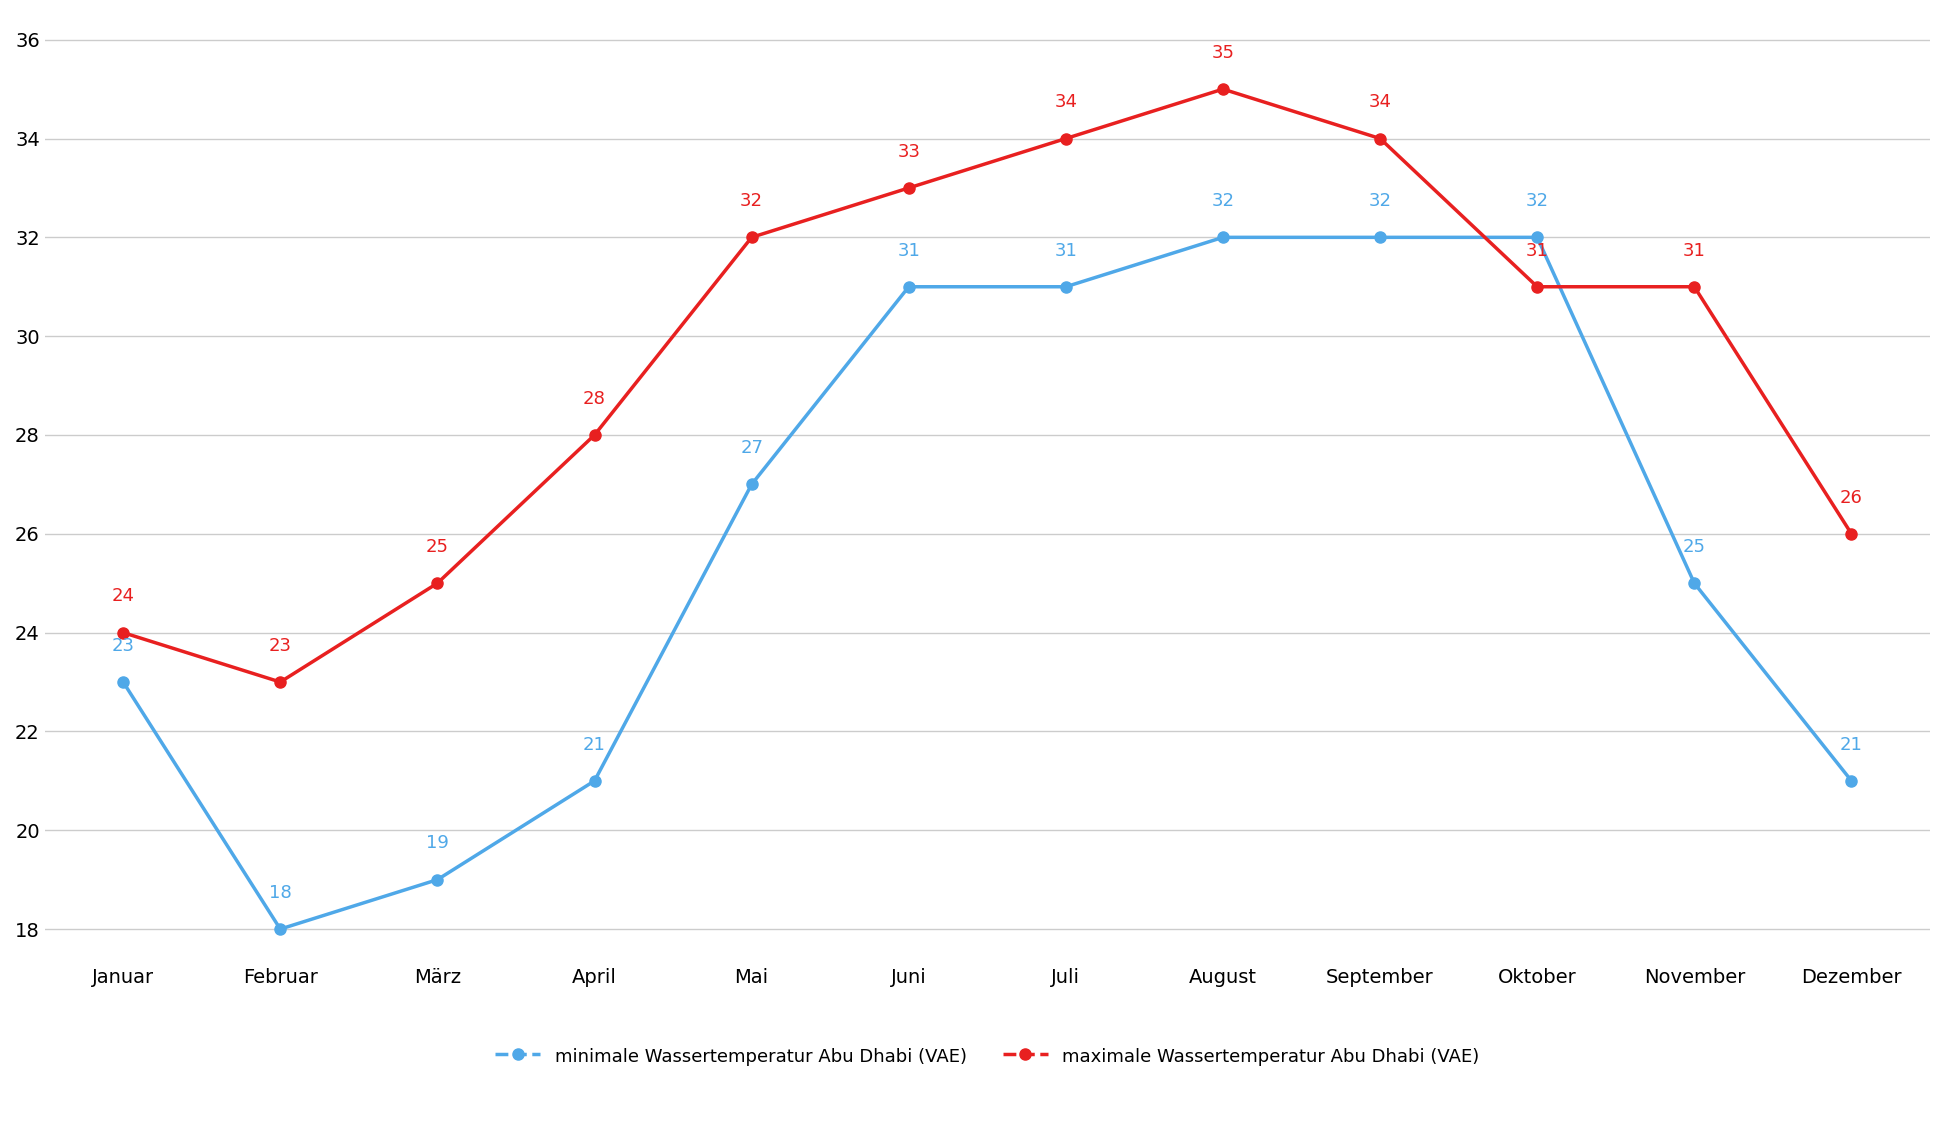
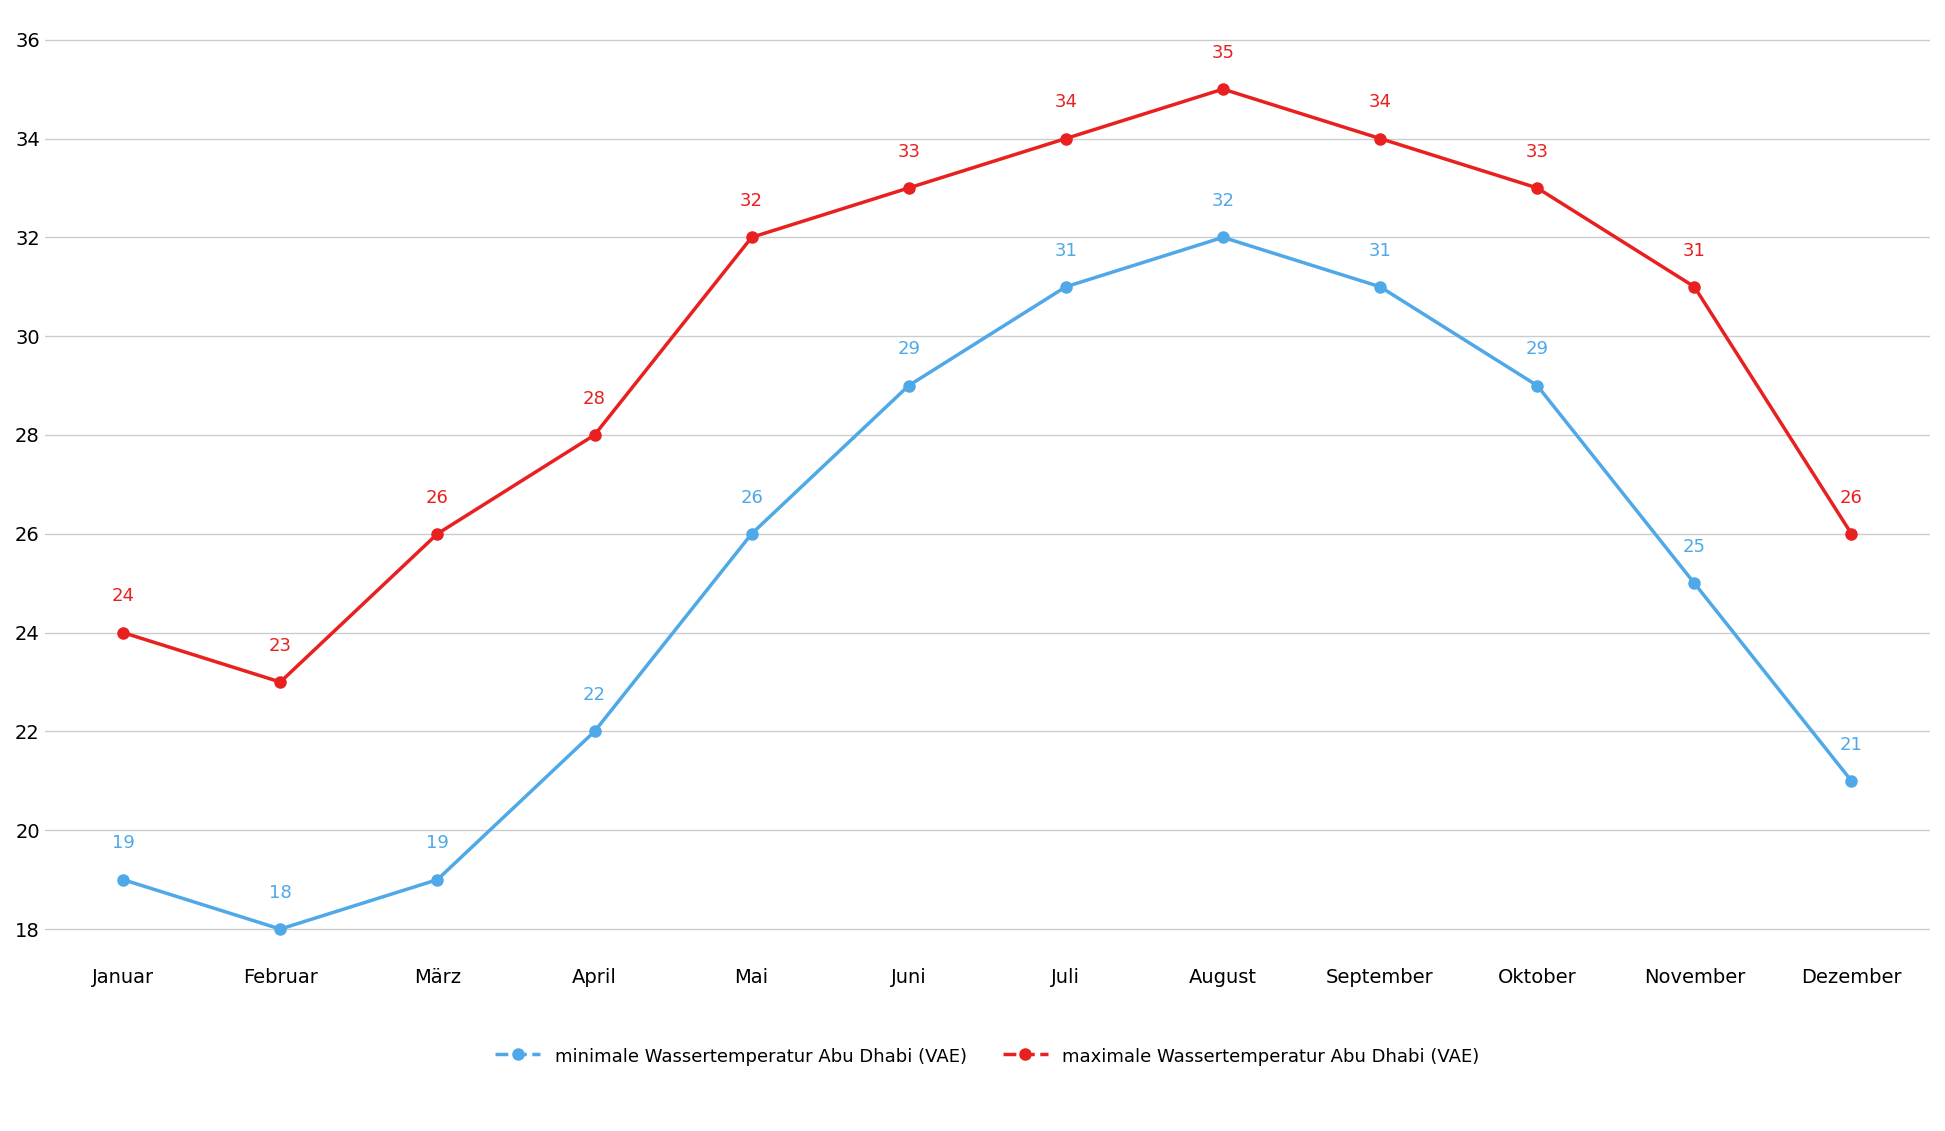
minimale Wassertemperatur Abu Dhabi (VAE)/Januar: 23 -> 19
maximale Wassertemperatur Abu Dhabi (VAE)/März: 25 -> 26
minimale Wassertemperatur Abu Dhabi (VAE)/April: 21 -> 22
minimale Wassertemperatur Abu Dhabi (VAE)/Mai: 27 -> 26
minimale Wassertemperatur Abu Dhabi (VAE)/Juni: 31 -> 29
minimale Wassertemperatur Abu Dhabi (VAE)/September: 32 -> 31
minimale Wassertemperatur Abu Dhabi (VAE)/Oktober: 32 -> 29
maximale Wassertemperatur Abu Dhabi (VAE)/Oktober: 31 -> 33
